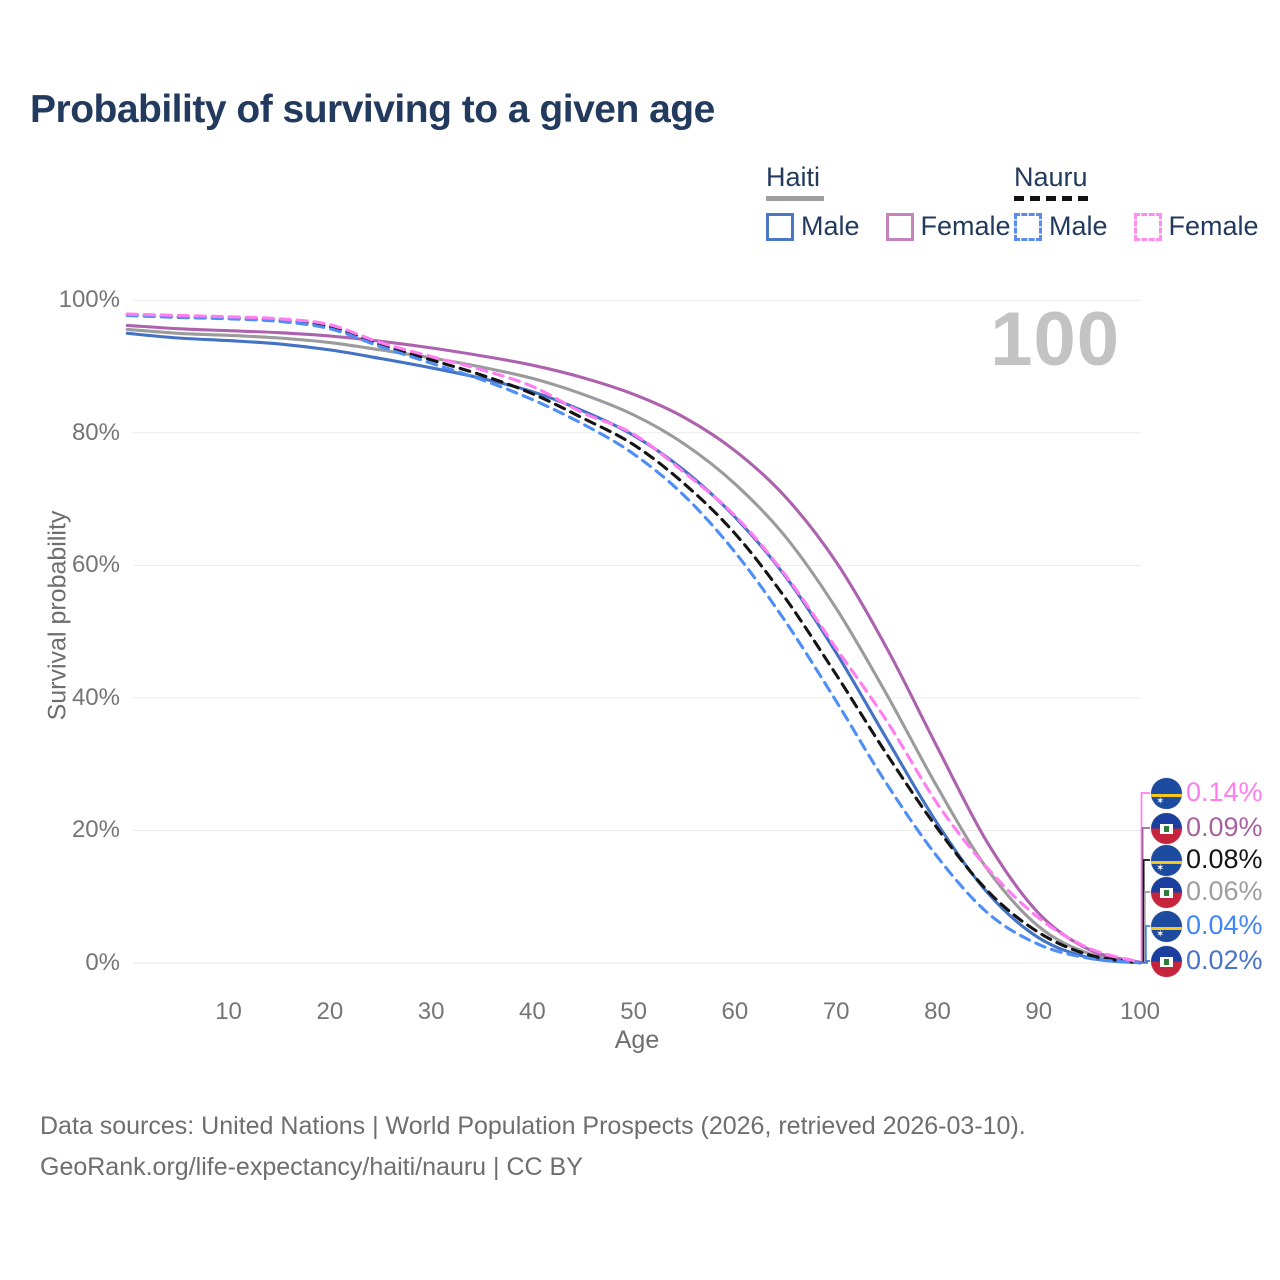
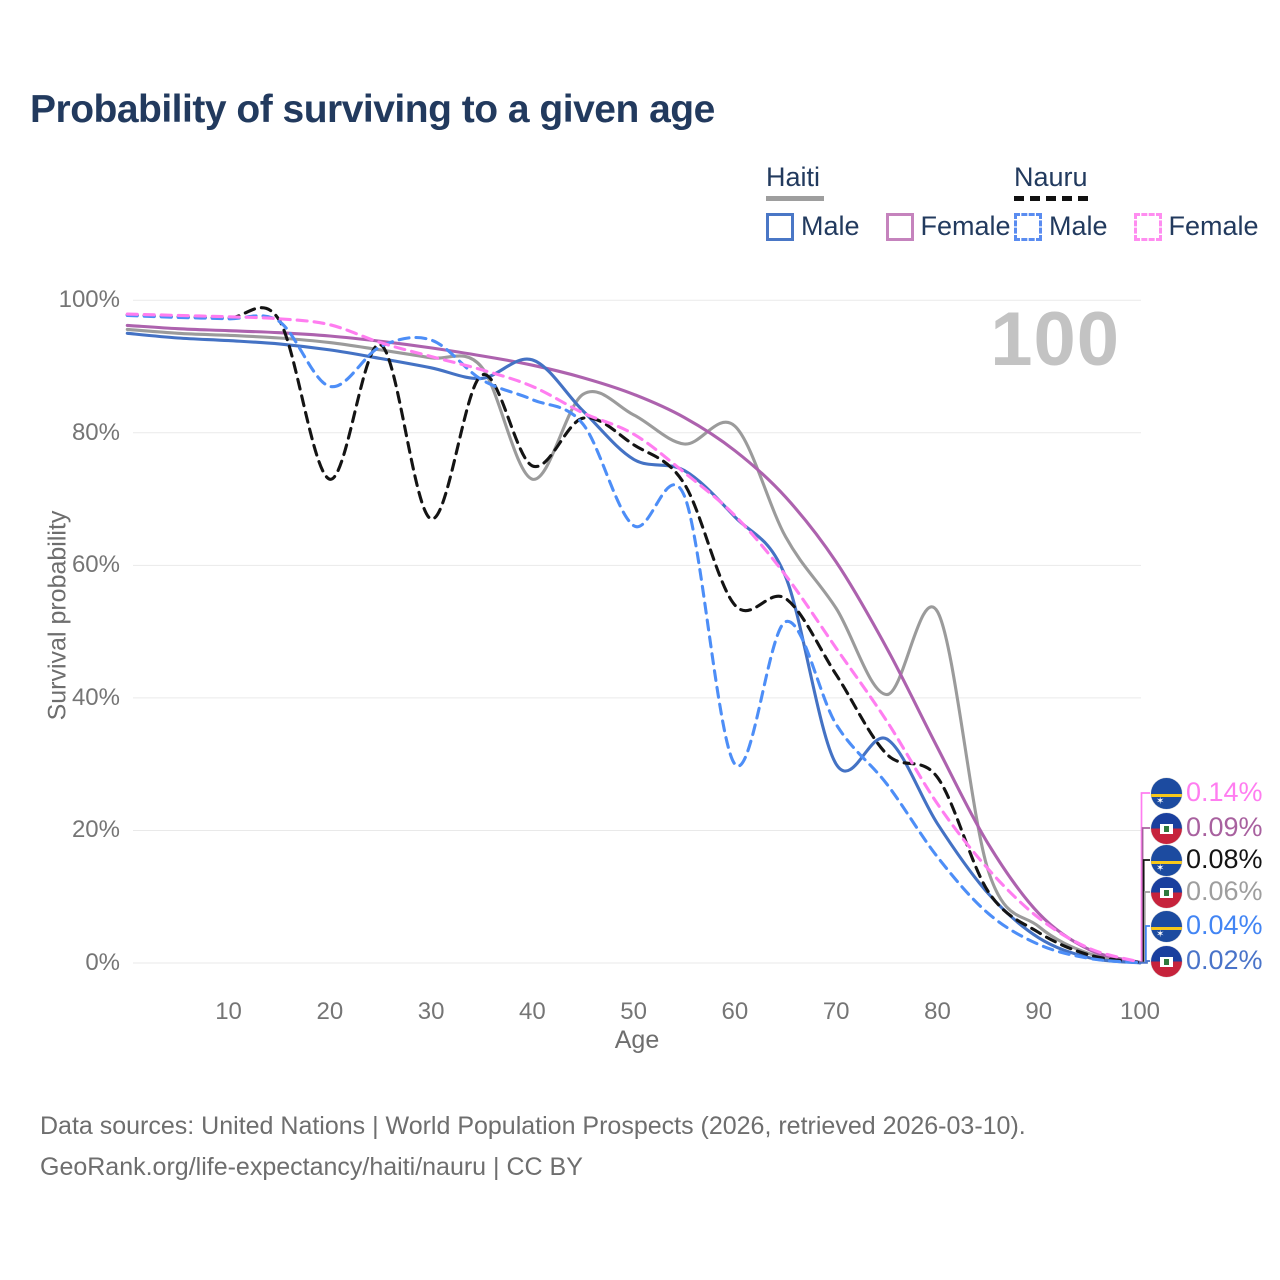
Nauru/20: 96% -> 73%
Nauru Male/20: 96% -> 87%
Nauru/30: 91% -> 67%
Nauru Male/30: 90% -> 94%
Haiti/40: 88% -> 73%
Haiti Male/40: 86% -> 91%
Nauru/40: 86% -> 75%
Haiti Male/50: 80% -> 76%
Nauru Male/50: 77% -> 66%
Haiti/60: 72% -> 81%
Nauru/60: 65% -> 54%
Nauru Male/60: 62% -> 30%
Haiti Male/70: 47% -> 30%
Nauru Male/70: 40% -> 36%
Haiti/80: 26% -> 53%
Nauru/80: 20% -> 28%
